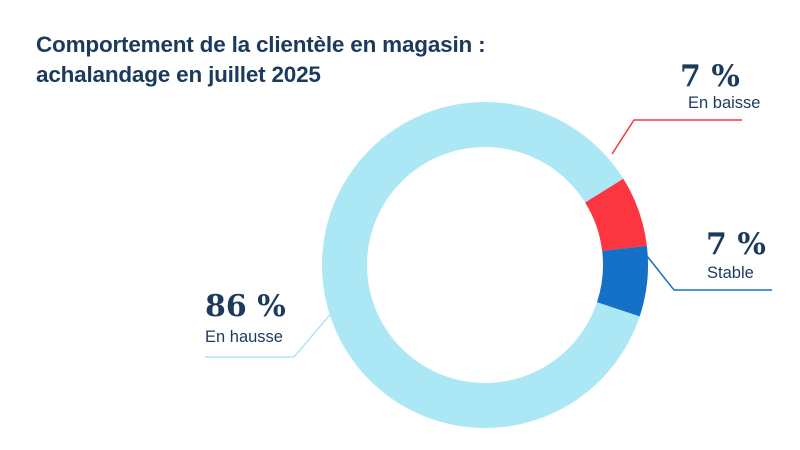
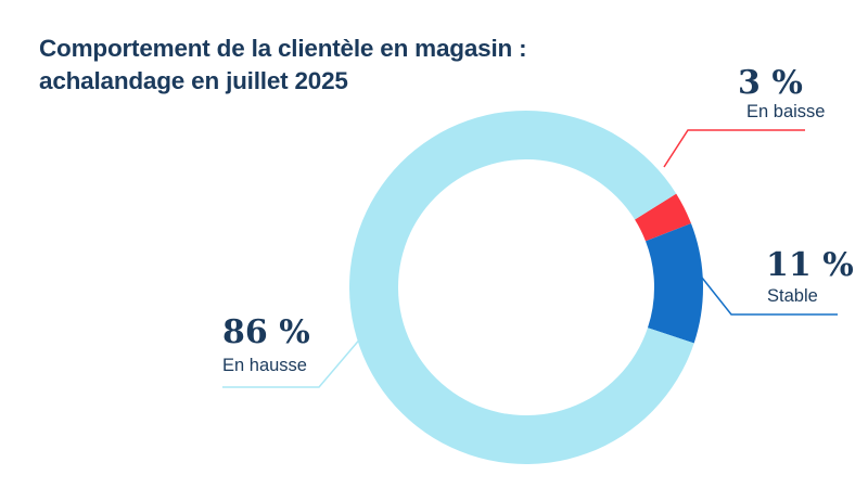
En baisse: 7 -> 3
Stable: 7 -> 11
